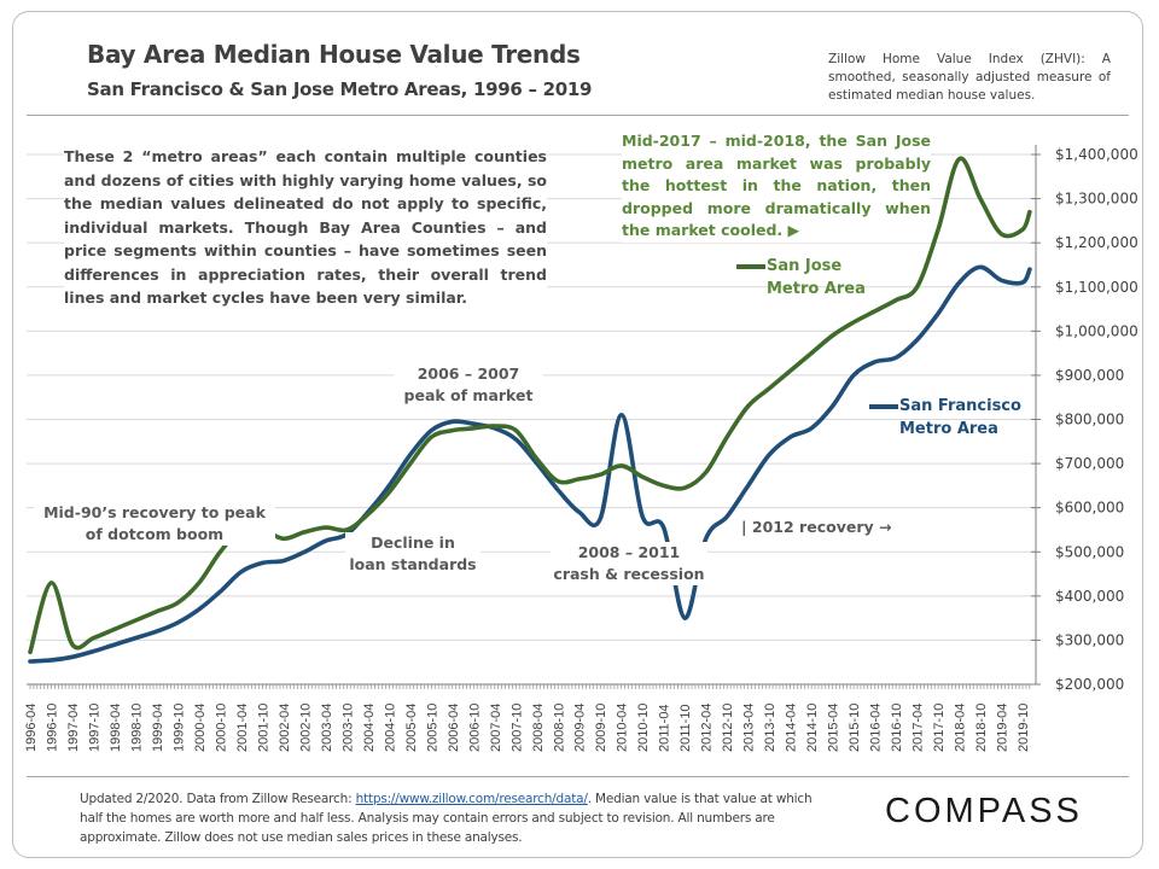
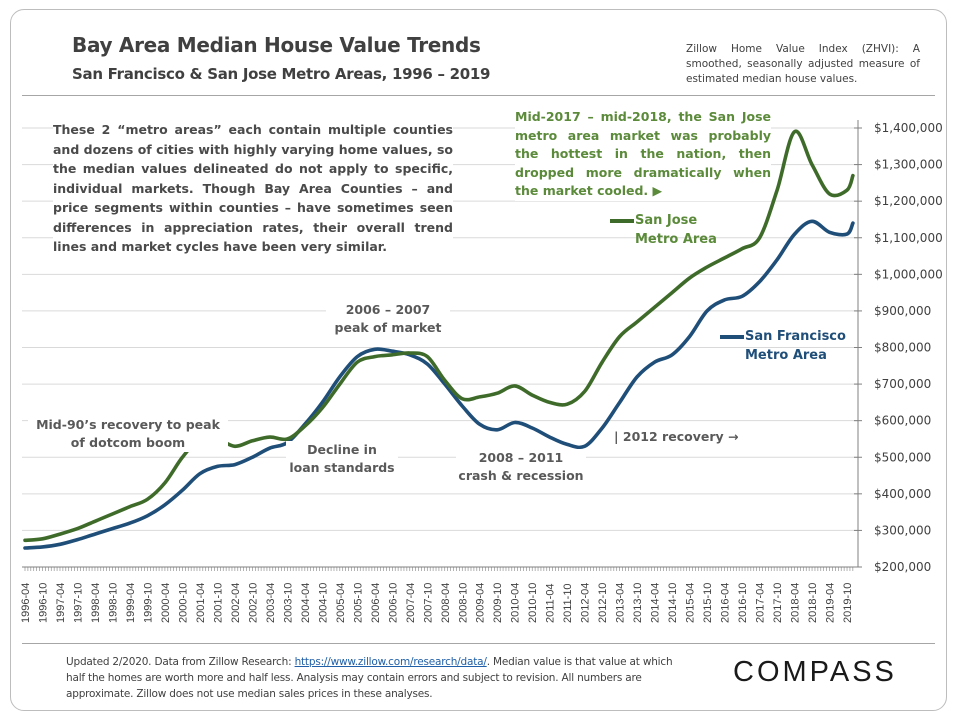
San Jose Metro Area/1996-10: $430000 -> $280000
San Francisco Metro Area/2010-04: $810000 -> $600000
San Francisco Metro Area/2011-10: $350000 -> $540000
